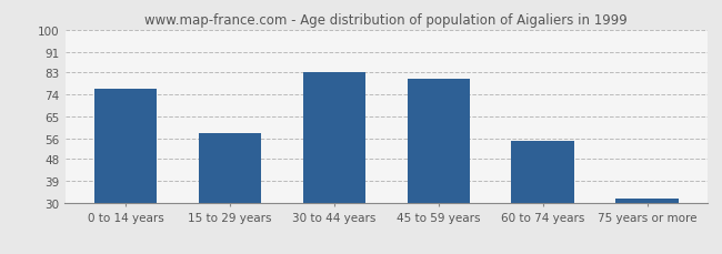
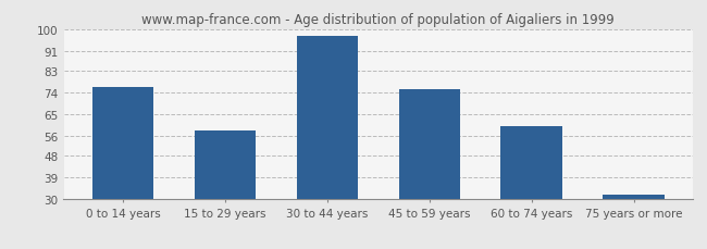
30 to 44 years: 83 -> 97
45 to 59 years: 80 -> 75
60 to 74 years: 55 -> 60
